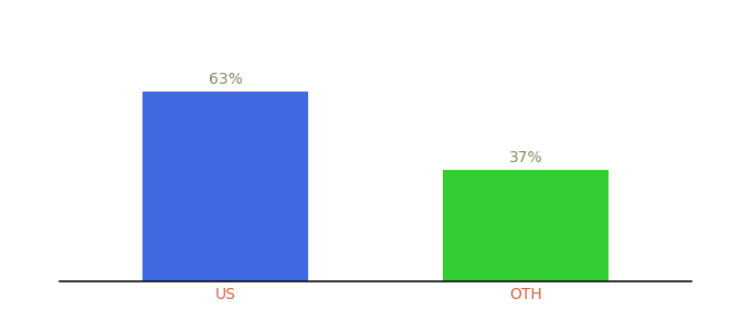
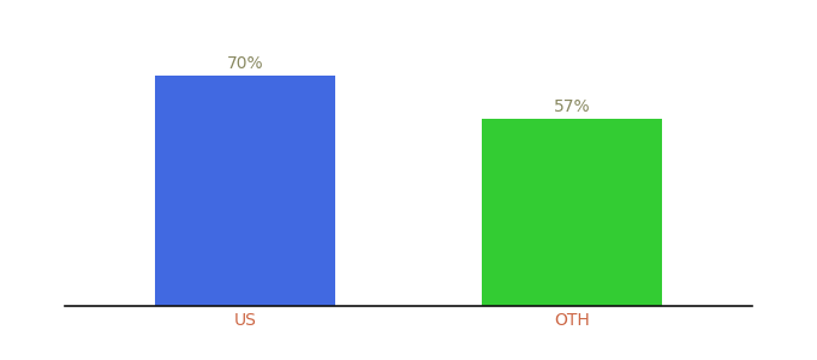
US: 63% -> 70%
OTH: 37% -> 57%
